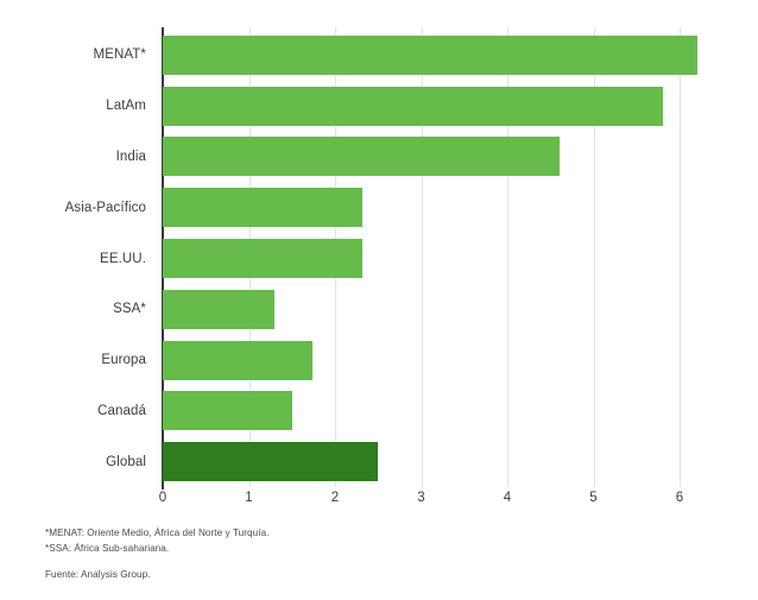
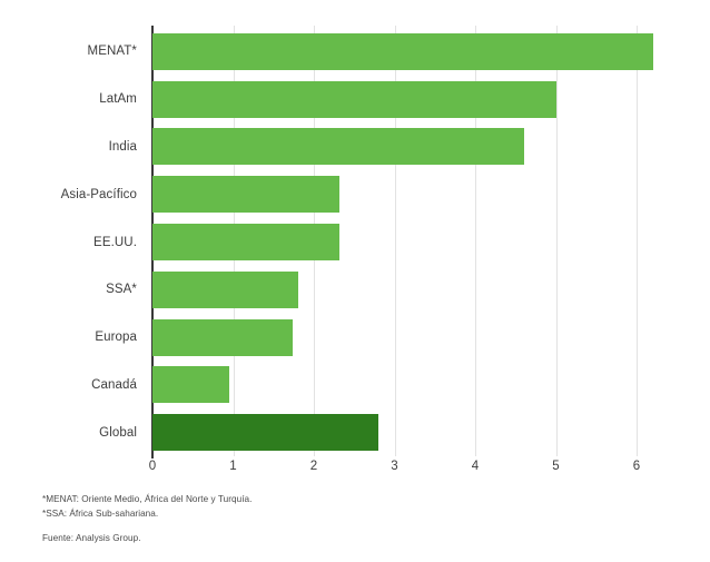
LatAm: 5.8 -> 5.0
SSA*: 1.3 -> 1.8
Canadá: 1.5 -> 0.9
Global: 2.5 -> 2.8
